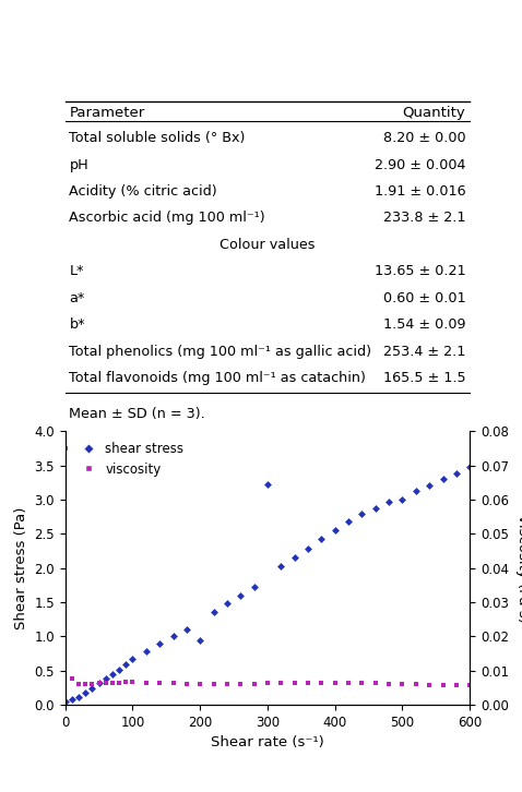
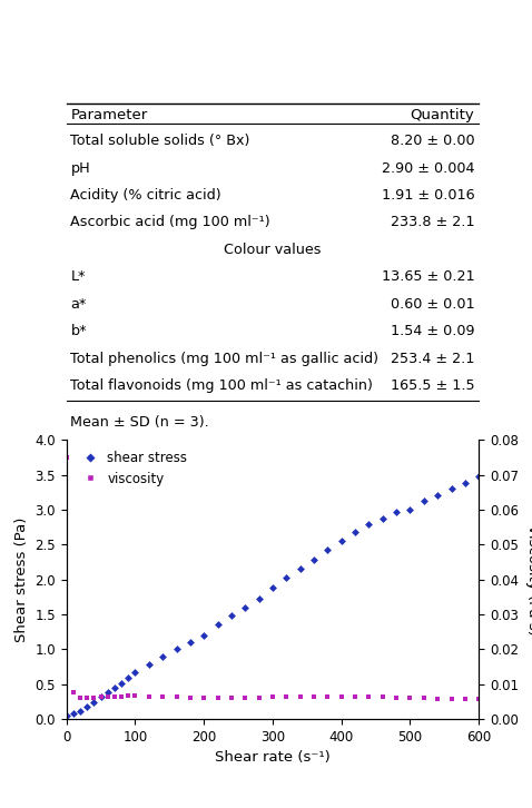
shear stress/200: 0.94 -> 1.20
shear stress/300: 3.22 -> 1.88
